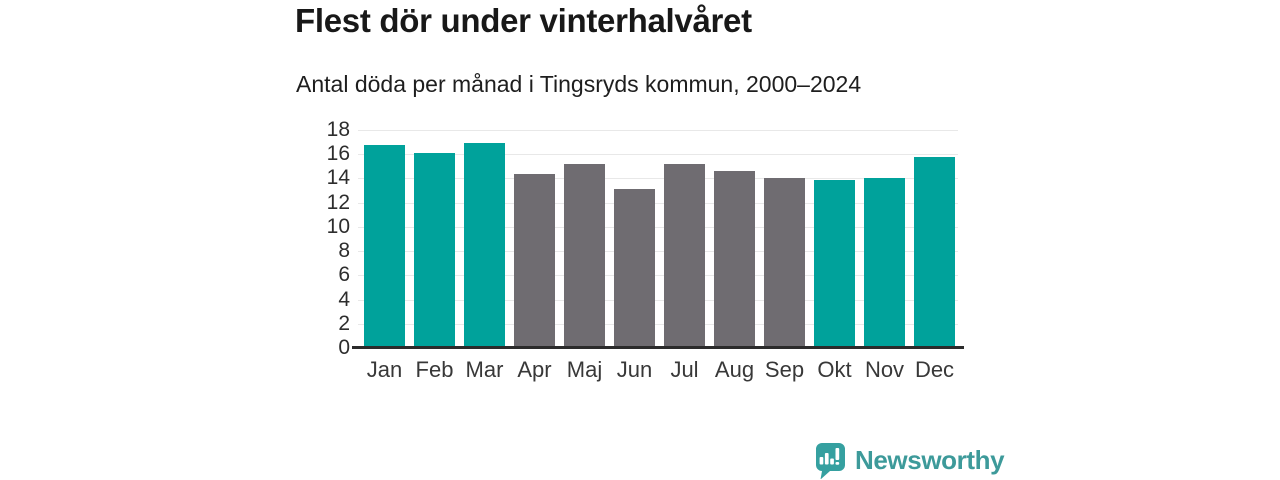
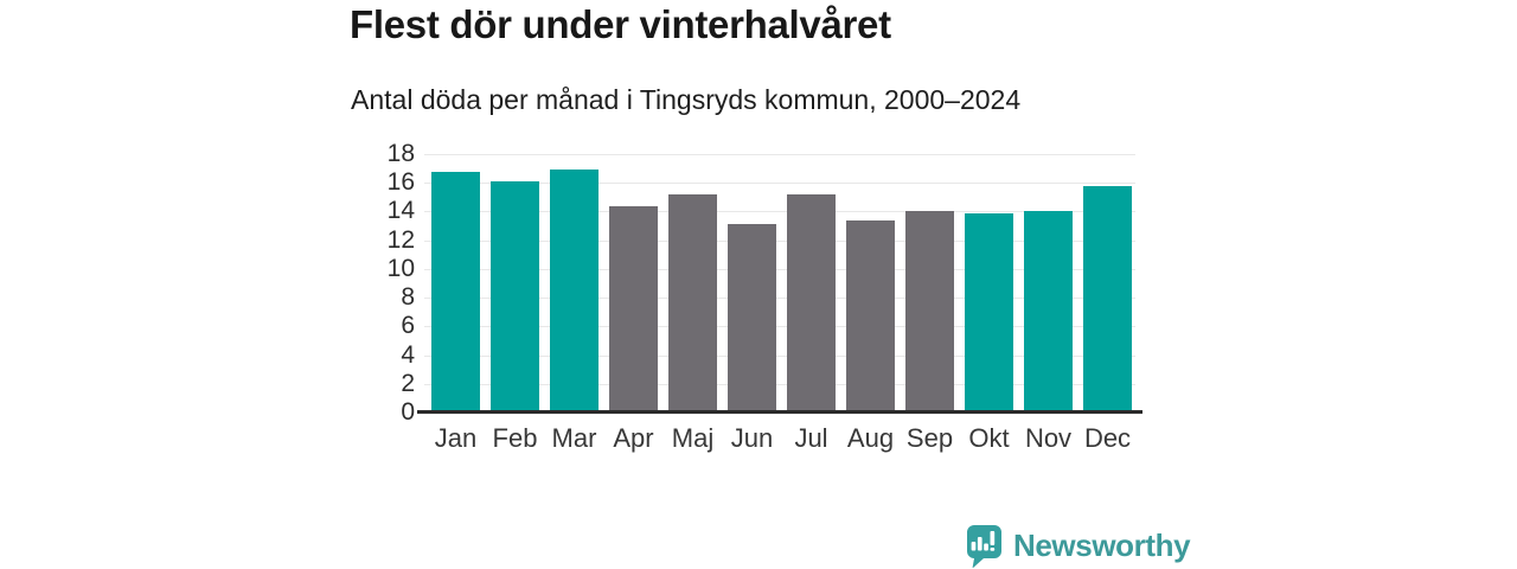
Aug: 14.6 -> 13.4
